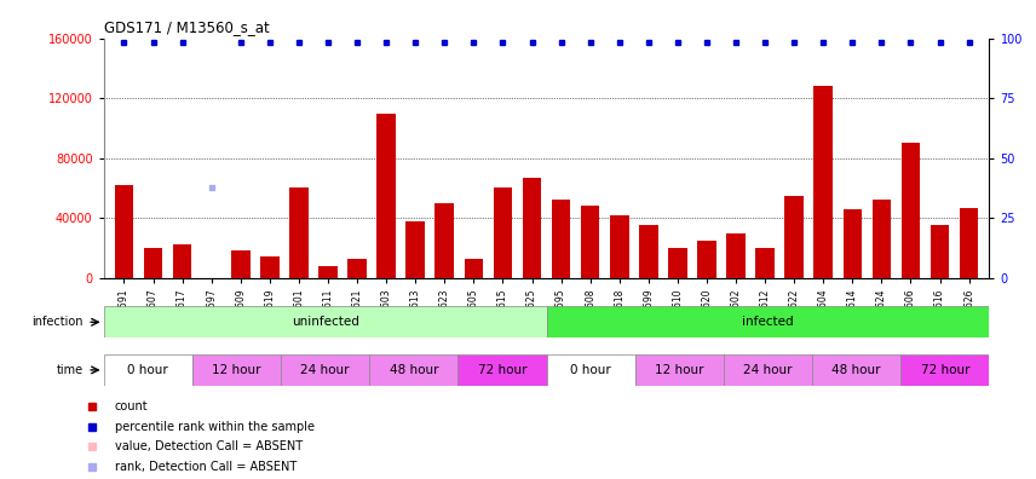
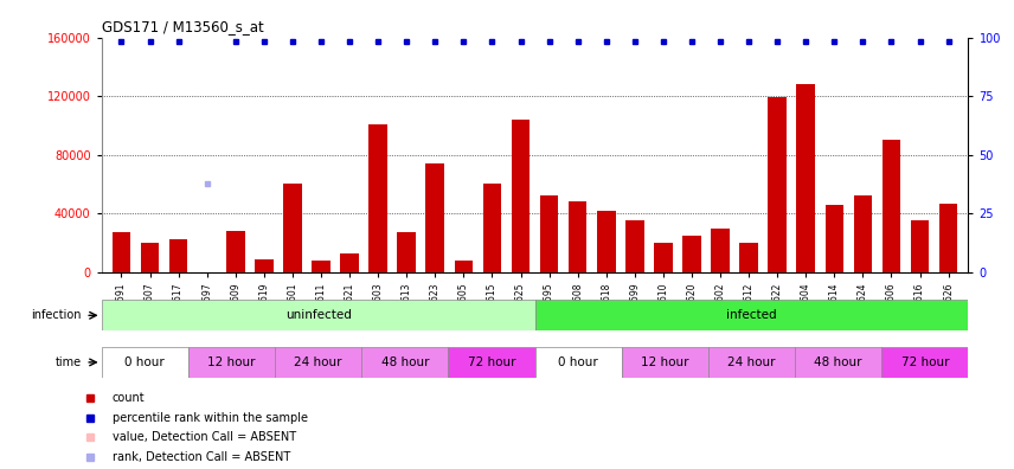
GSM2591: 62000 -> 27000
GSM2609: 18000 -> 28000
GSM2619: 14000 -> 9000
GSM2603: 110000 -> 101000
GSM2613: 38000 -> 27000
GSM2623: 50000 -> 74000
GSM2605: 13000 -> 8000
GSM2625: 67000 -> 104000
GSM2622: 55000 -> 119000
